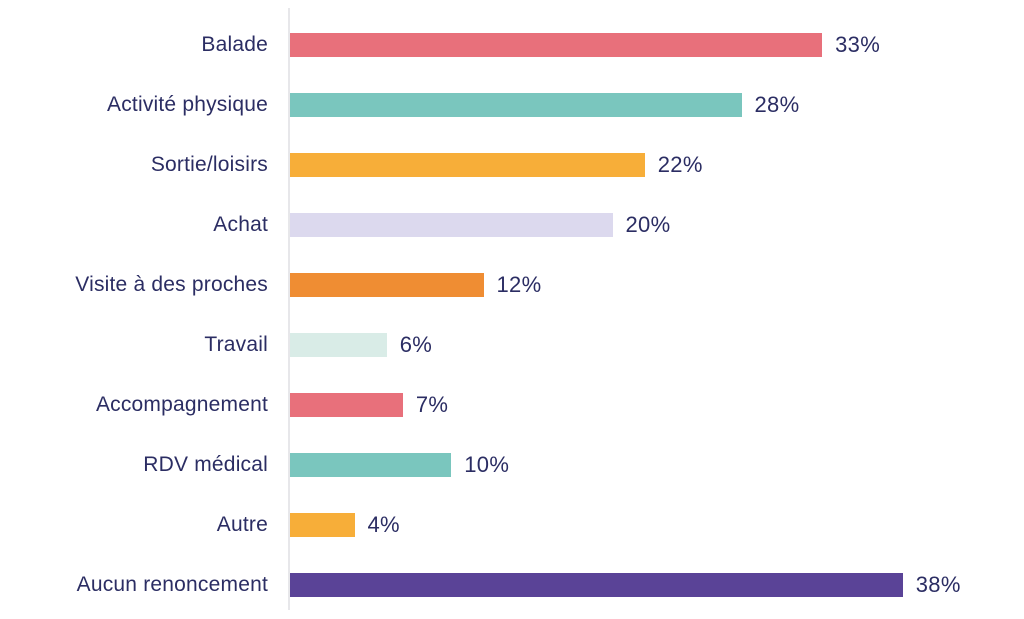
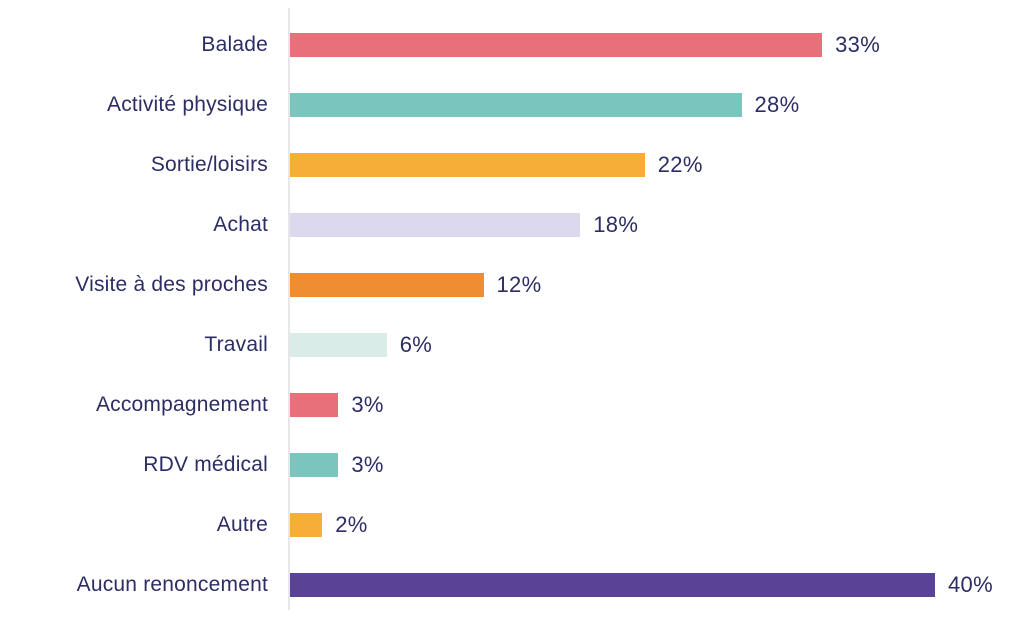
Achat: 20% -> 18%
Accompagnement: 7% -> 3%
RDV médical: 10% -> 3%
Autre: 4% -> 2%
Aucun renoncement: 38% -> 40%
